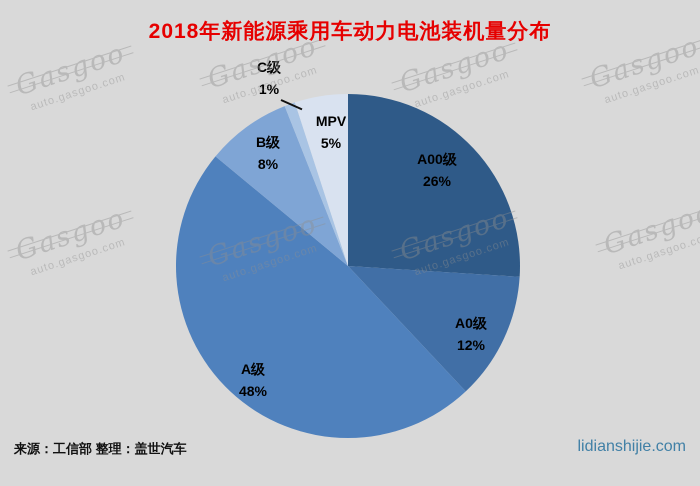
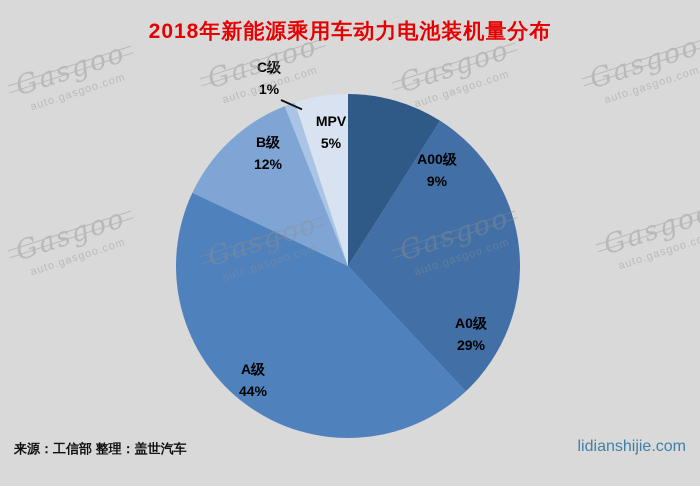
A00级: 26% -> 9%
A0级: 12% -> 29%
A级: 48% -> 44%
B级: 8% -> 12%
